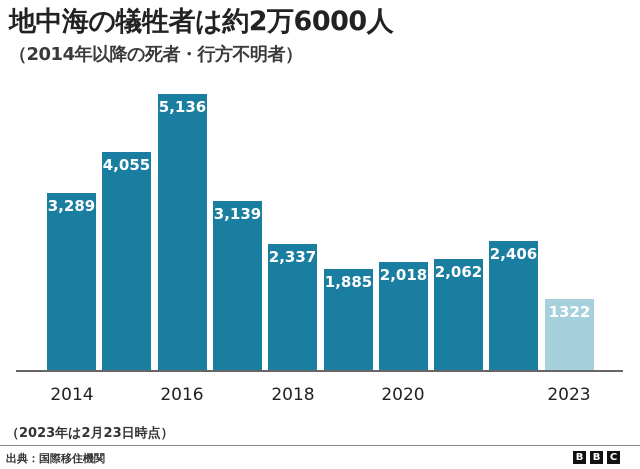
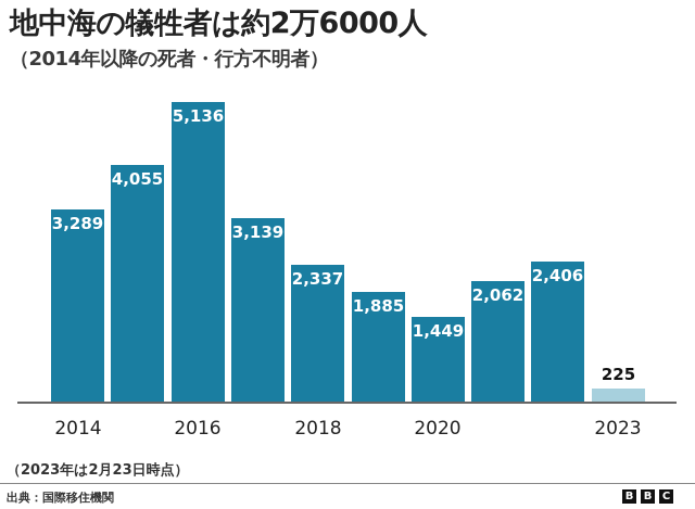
2020: 2,018 -> 1,449
2023: 1322 -> 225
